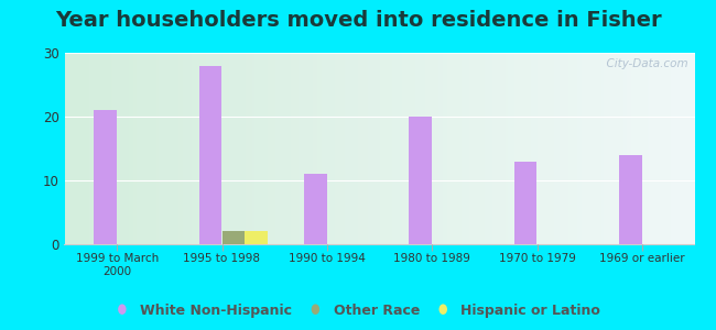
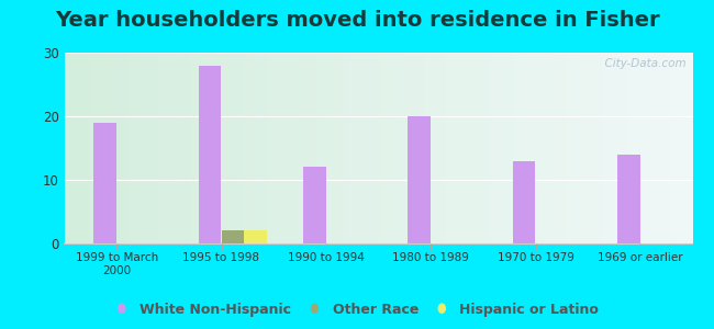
White Non-Hispanic/1999 to March 2000: 21 -> 19
White Non-Hispanic/1990 to 1994: 11 -> 12
